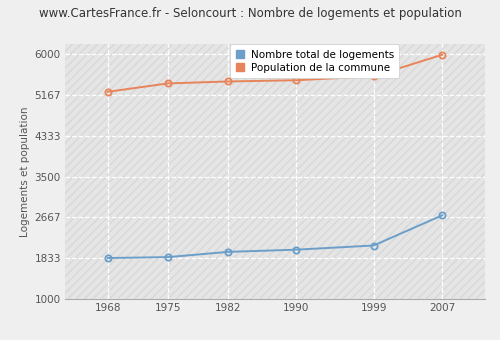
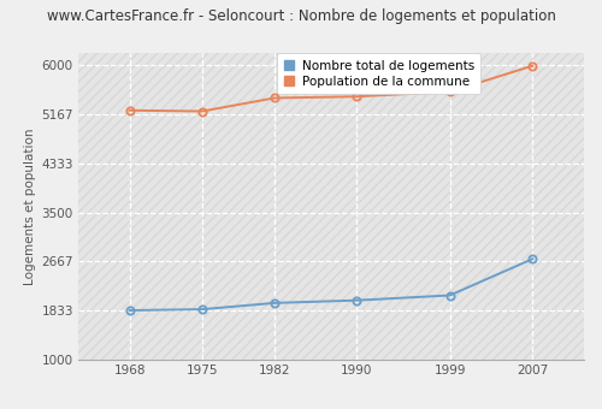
Population de la commune/1975: 5400 -> 5220
